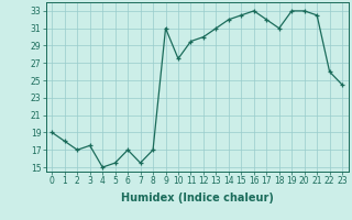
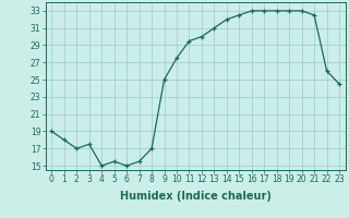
6: 17.0 -> 15.0
9: 31.0 -> 25.0
17: 32.0 -> 33.0
18: 31.0 -> 33.0
